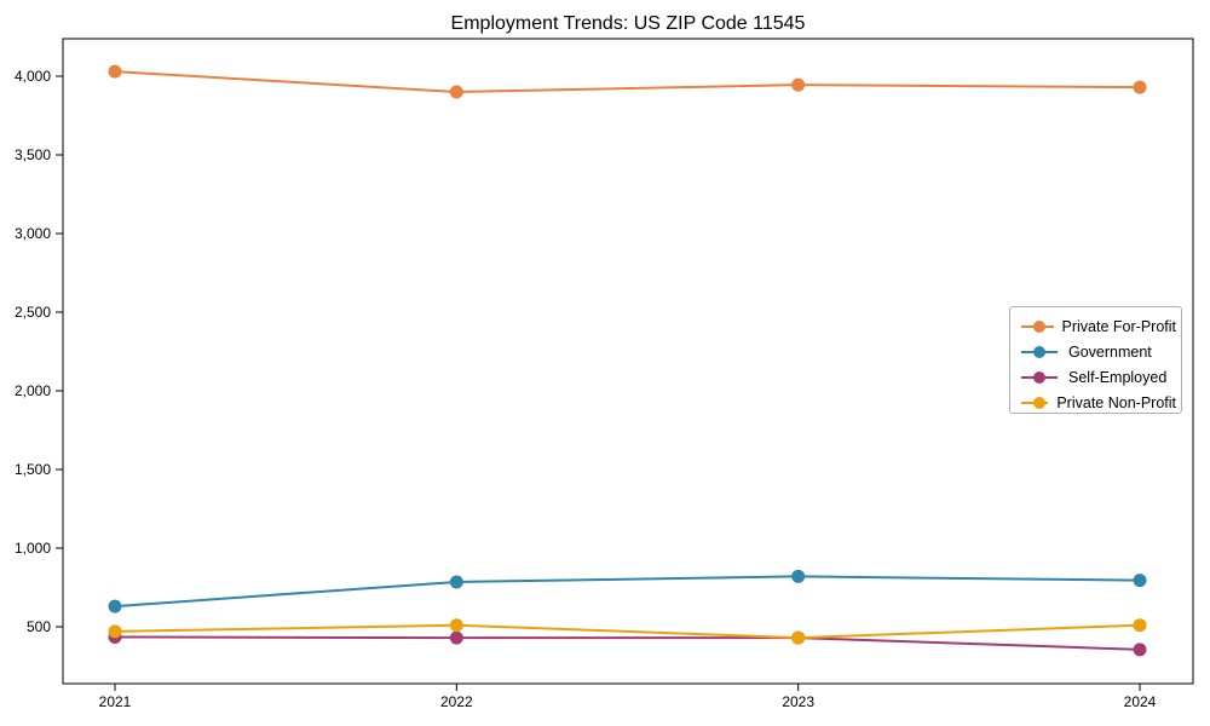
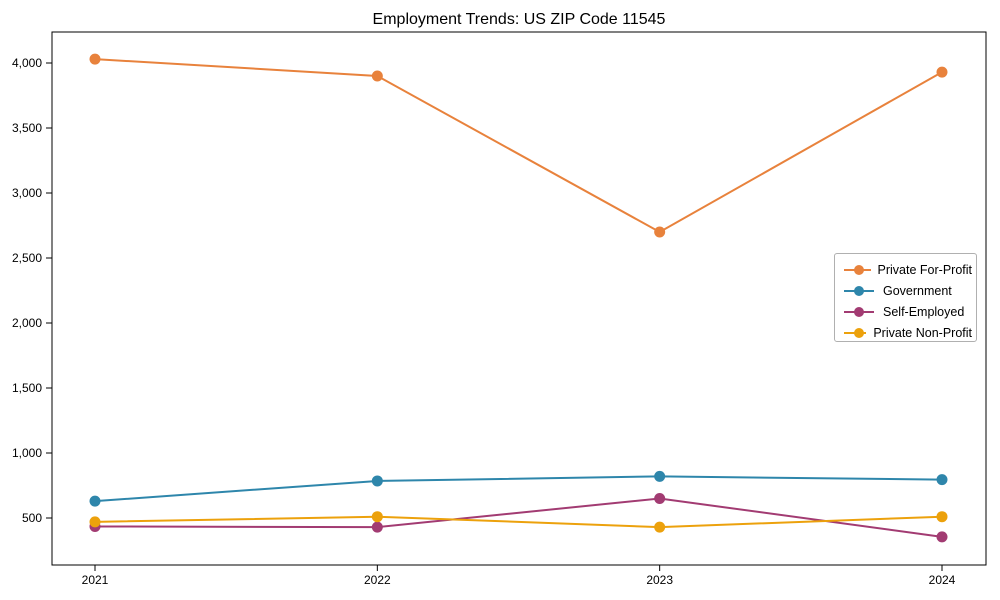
Private For-Profit/2023: 3940 -> 2700
Self-Employed/2023: 430 -> 650
